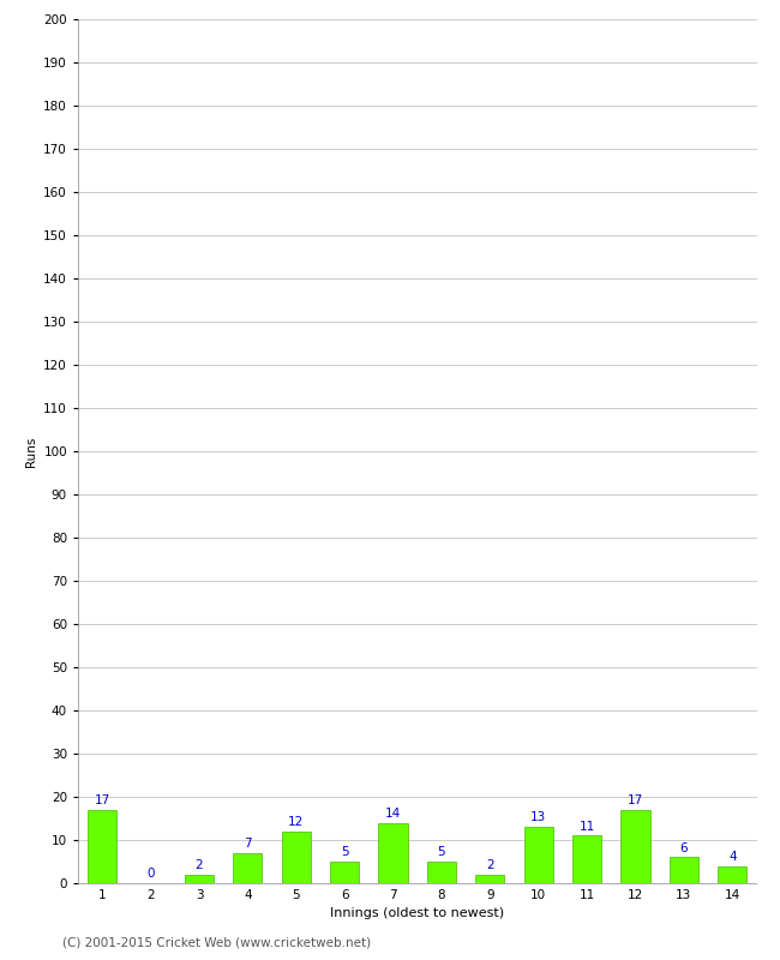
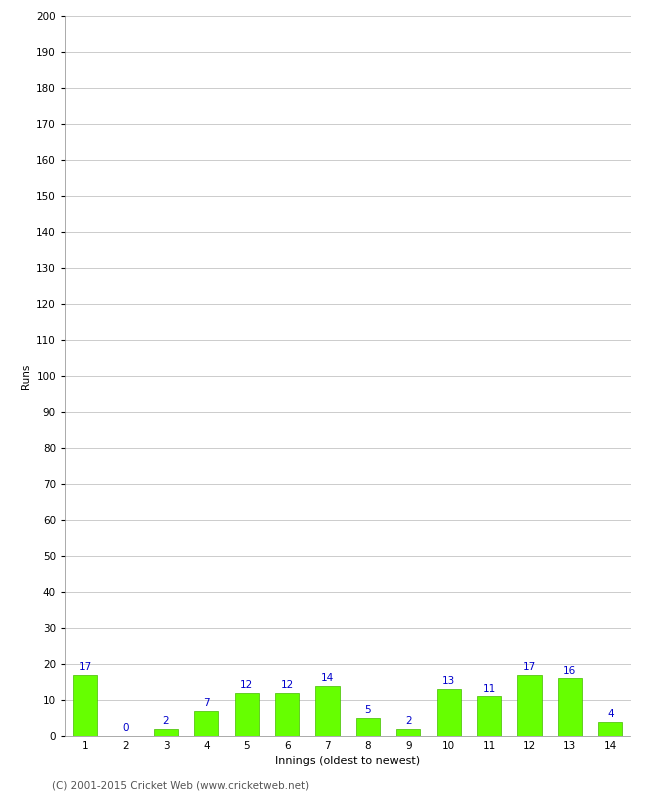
6: 5 -> 12
13: 6 -> 16
